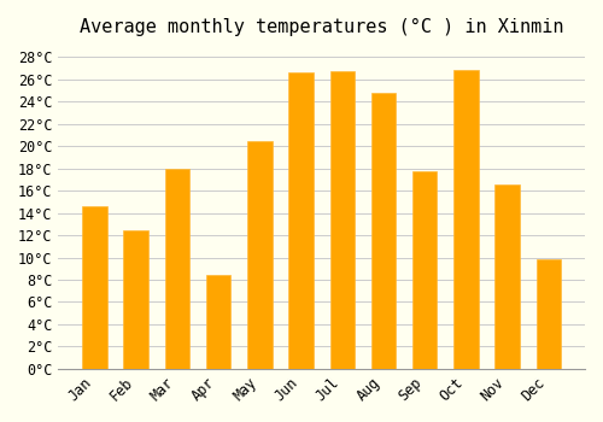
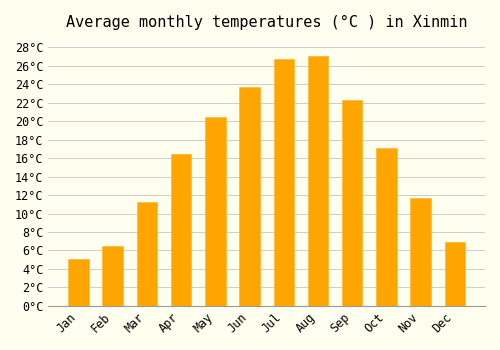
Jan: 14.6°C -> 5.1°C
Feb: 12.4°C -> 6.5°C
Mar: 18.0°C -> 11.2°C
Apr: 8.4°C -> 16.5°C
Jun: 26.6°C -> 23.7°C
Aug: 24.8°C -> 27.1°C
Sep: 17.8°C -> 22.3°C
Oct: 26.8°C -> 17.1°C
Nov: 16.6°C -> 11.7°C
Dec: 9.8°C -> 6.9°C
